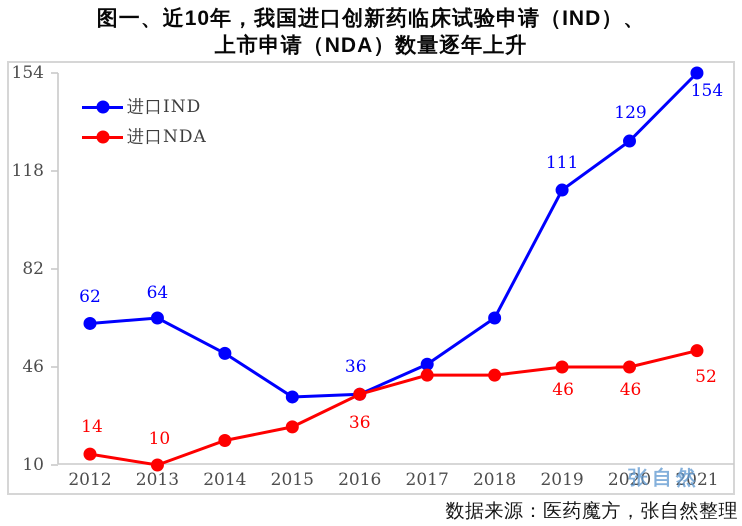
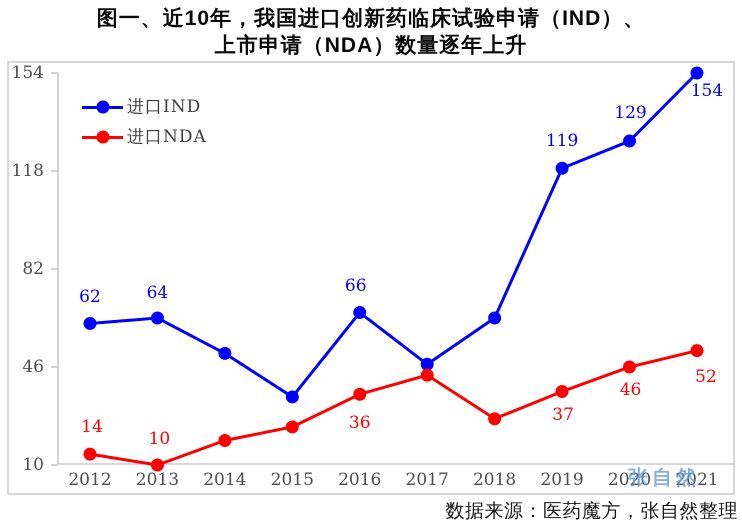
进口IND/2016: 36 -> 66
进口NDA/2018: 43 -> 27
进口IND/2019: 111 -> 119
进口NDA/2019: 46 -> 37
